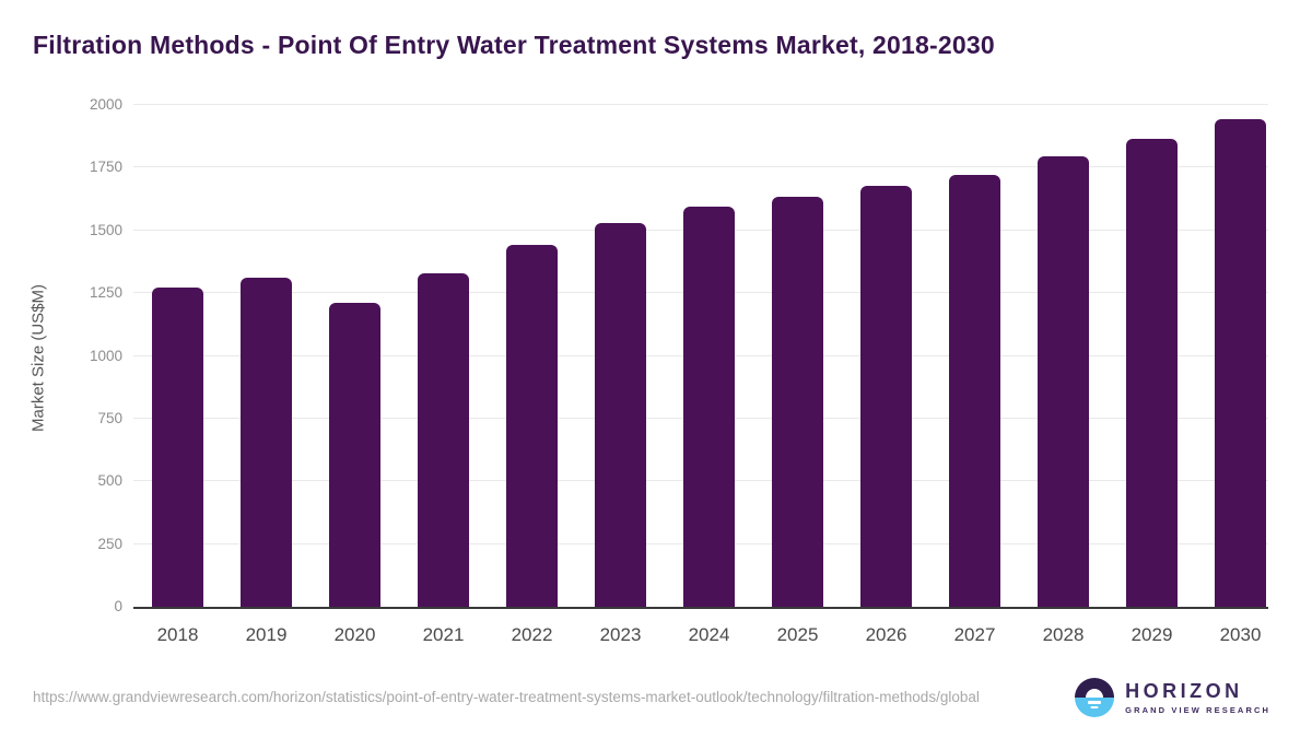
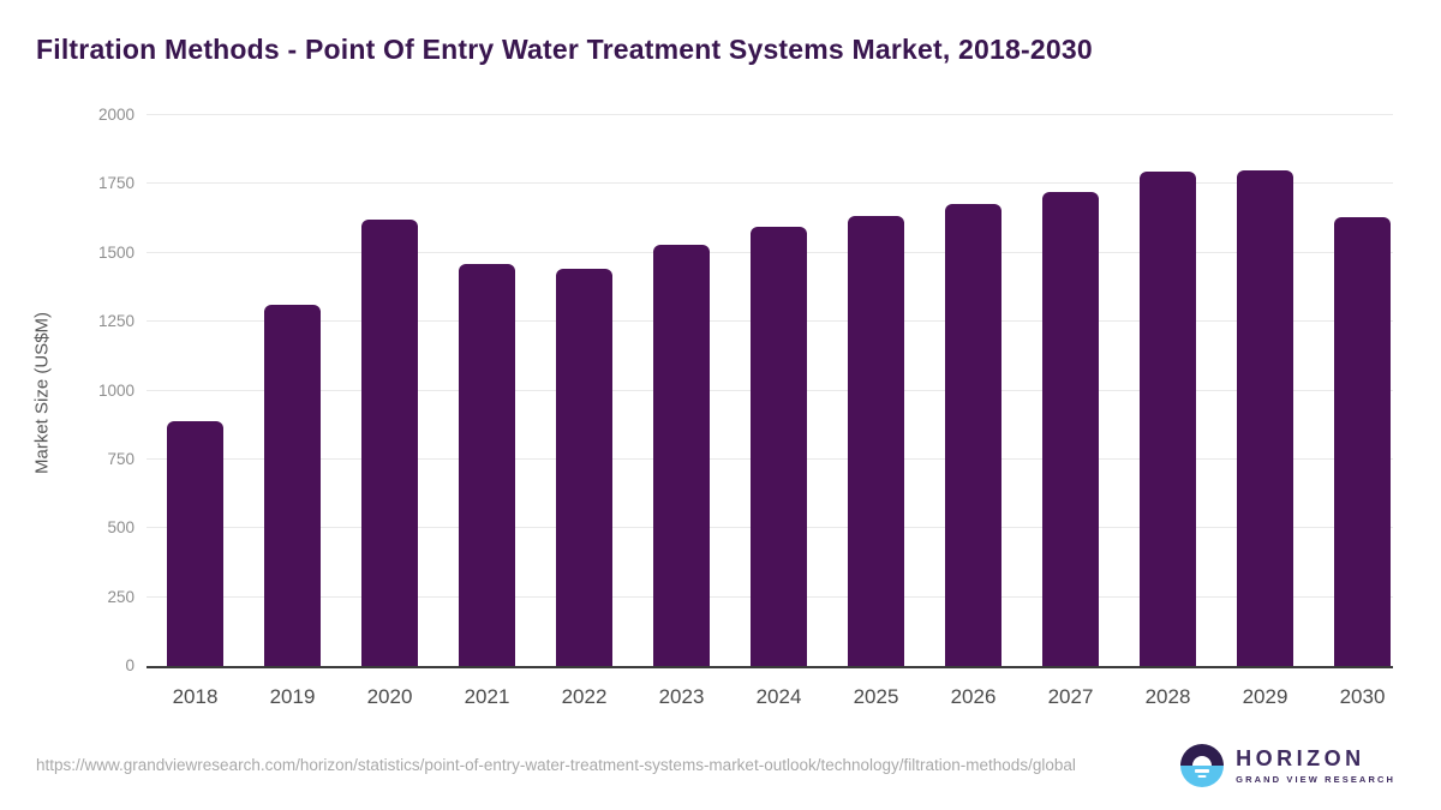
2018: 1270 -> 890
2020: 1210 -> 1620
2021: 1330 -> 1460
2029: 1860 -> 1800
2030: 1940 -> 1630
